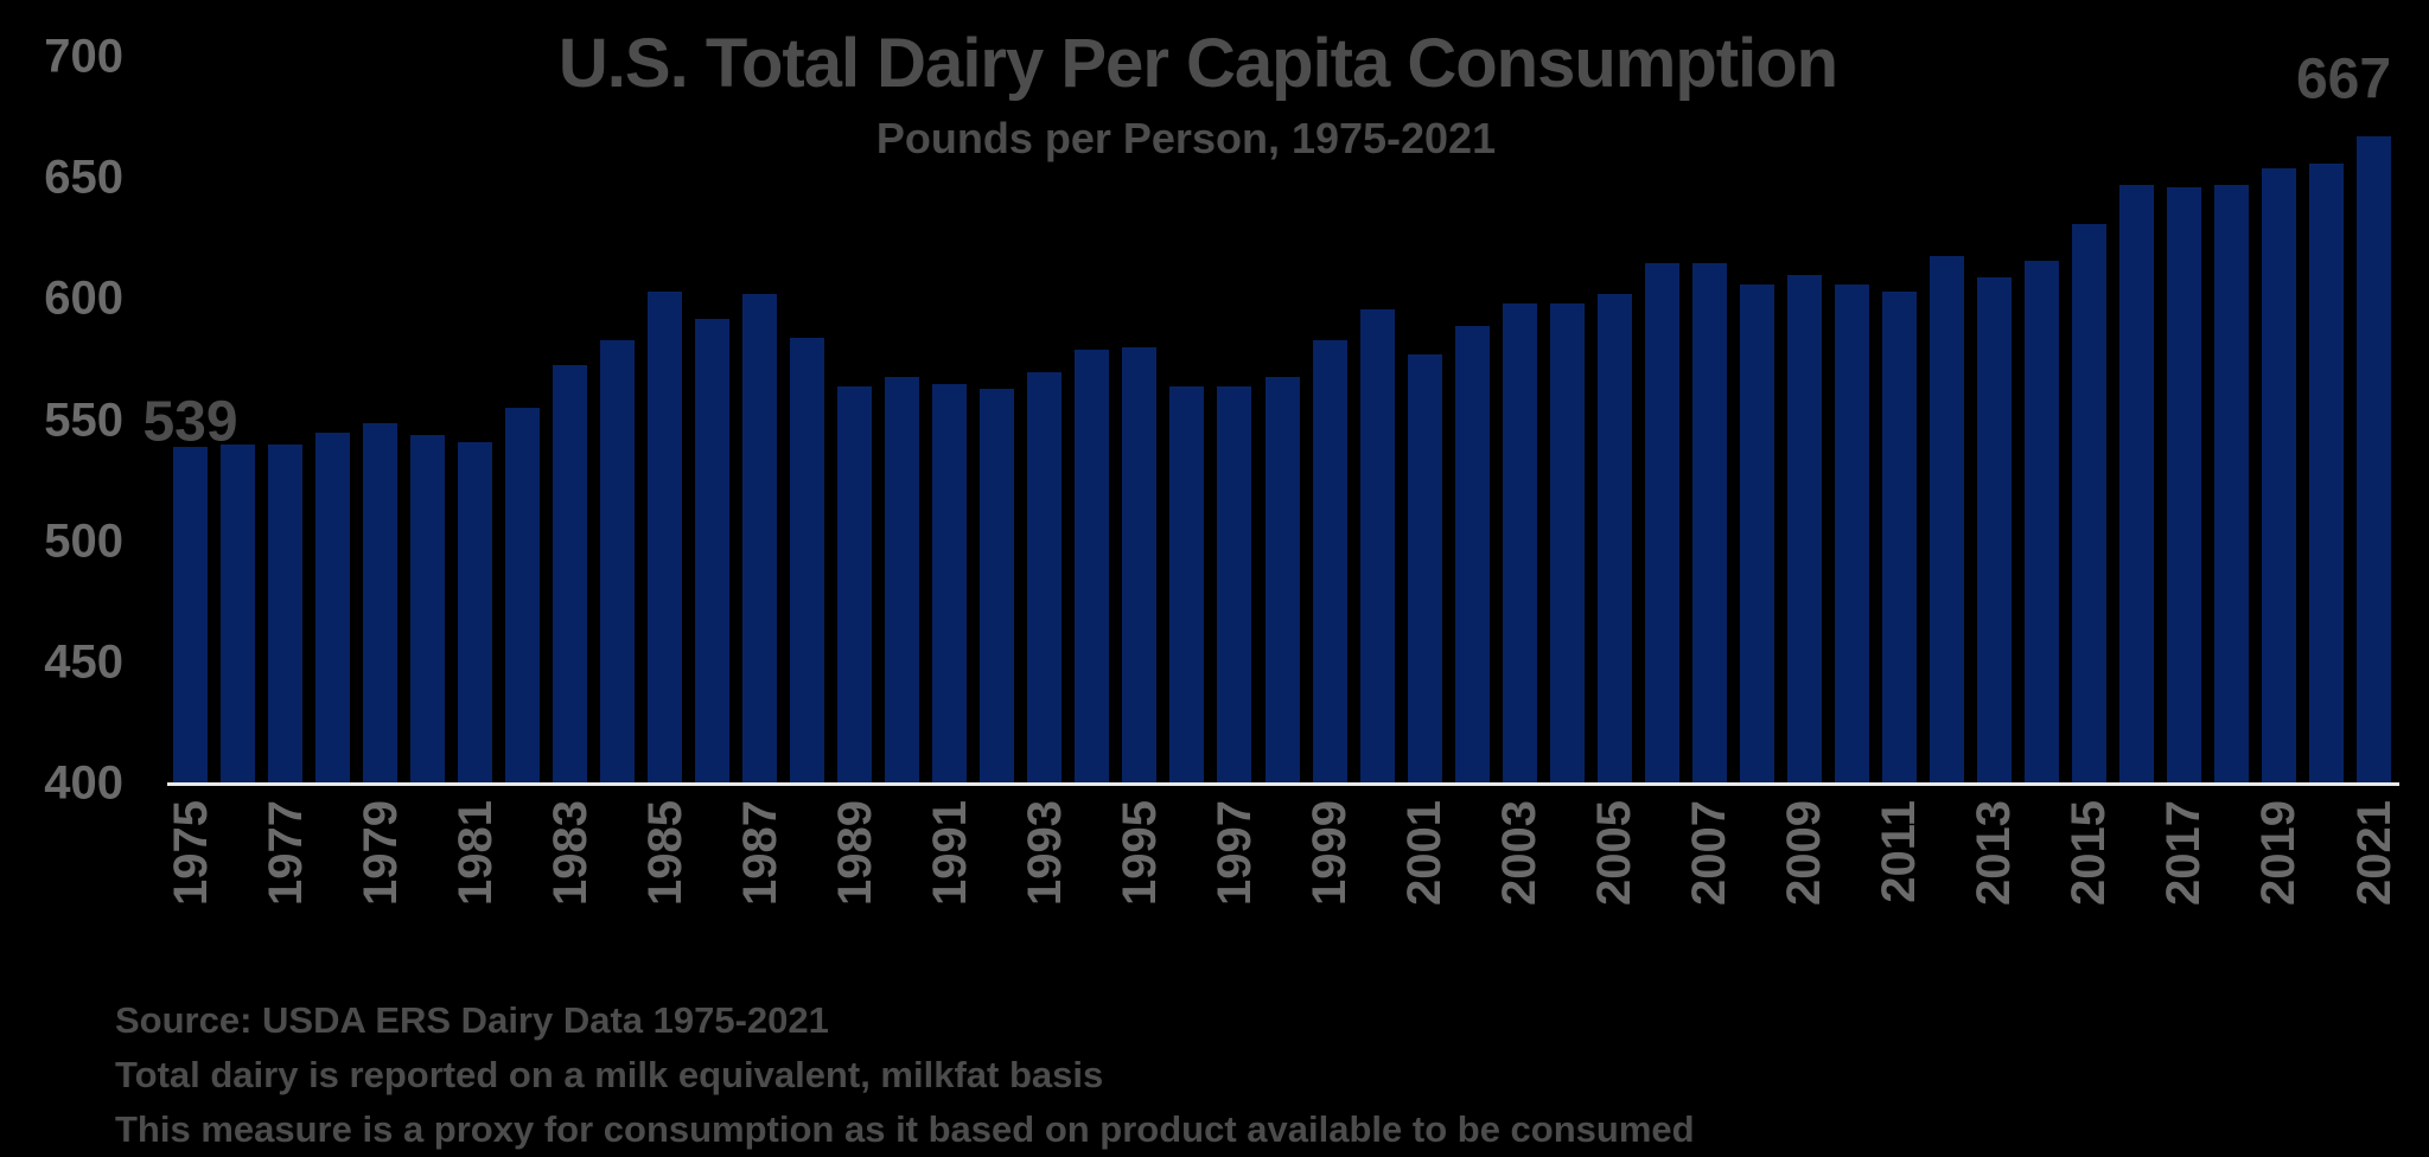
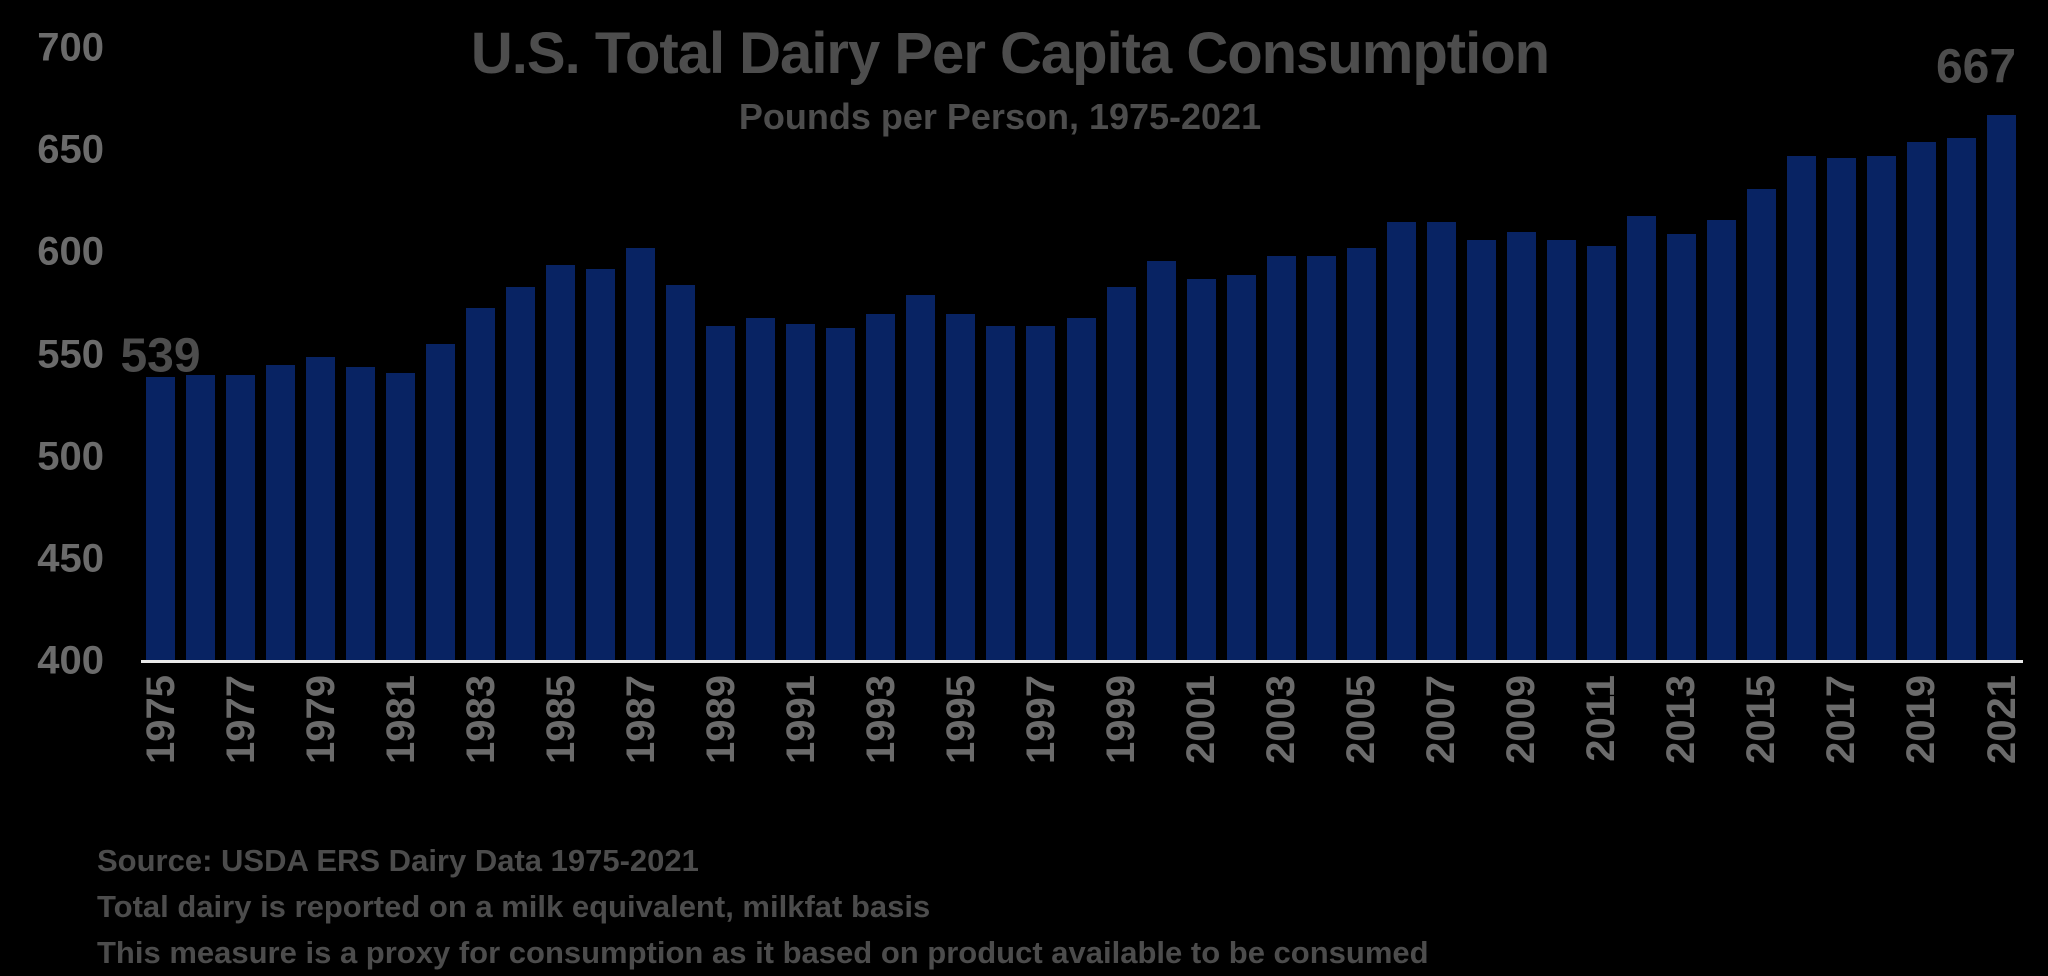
1985: 603 -> 594
1995: 580 -> 570
2001: 577 -> 587
